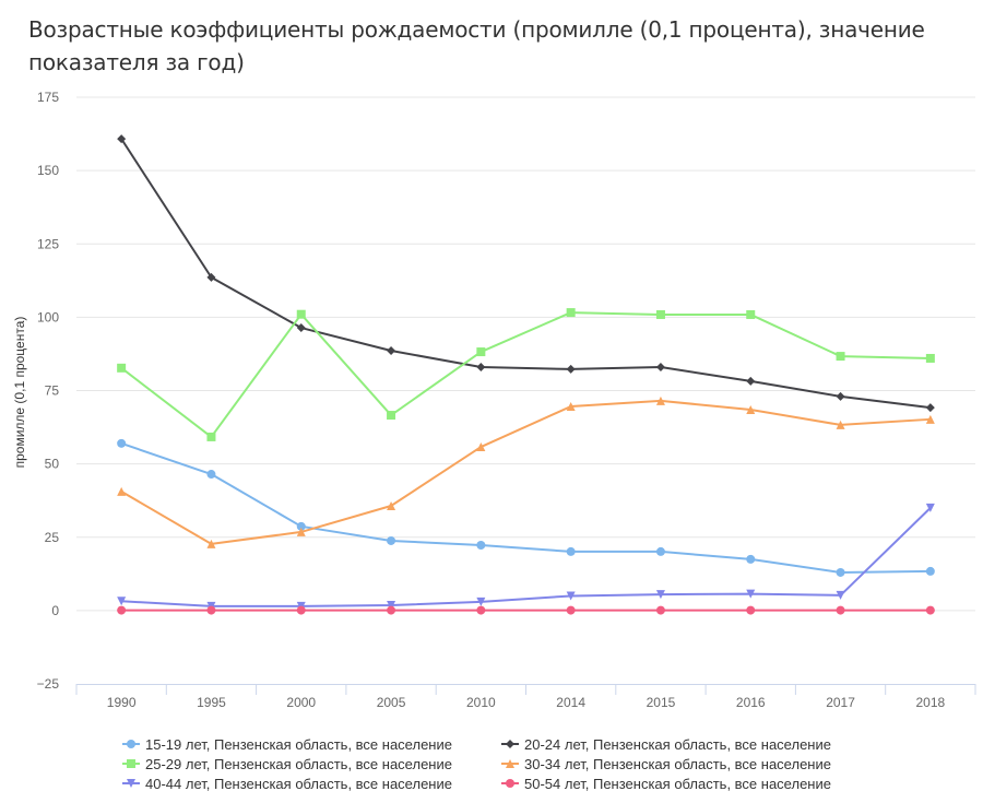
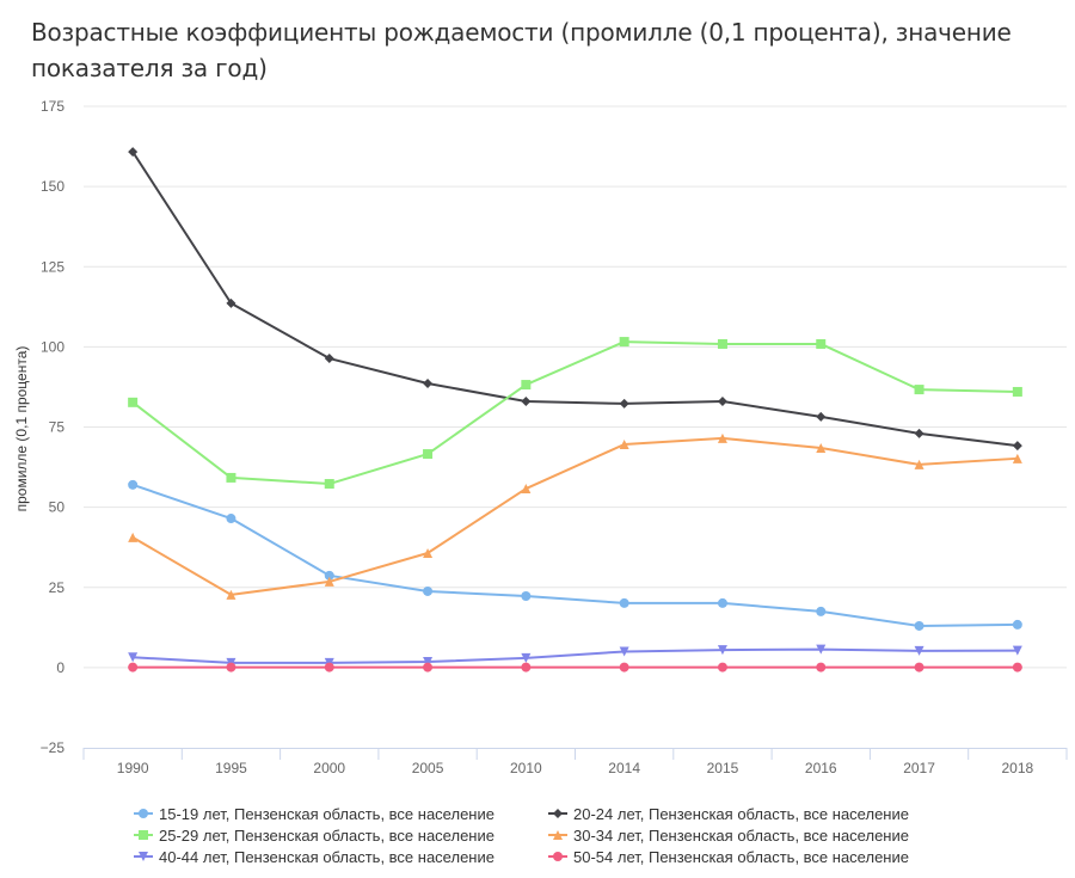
25-29 лет, Пензенская область, все население/2000: 101 -> 57
40-44 лет, Пензенская область, все население/2018: 35 -> 5
